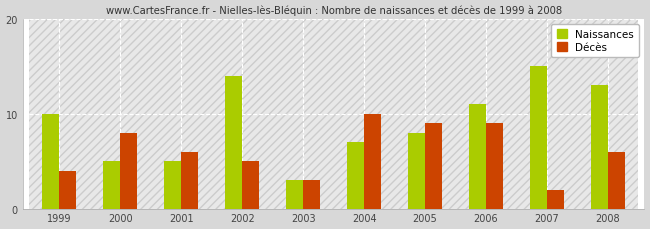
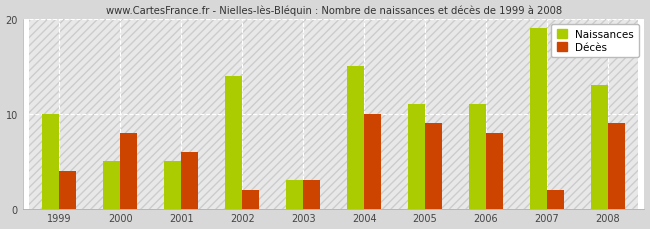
Décès/2002: 5 -> 2
Naissances/2004: 7 -> 15
Naissances/2005: 8 -> 11
Décès/2006: 9 -> 8
Naissances/2007: 15 -> 19
Décès/2008: 6 -> 9
